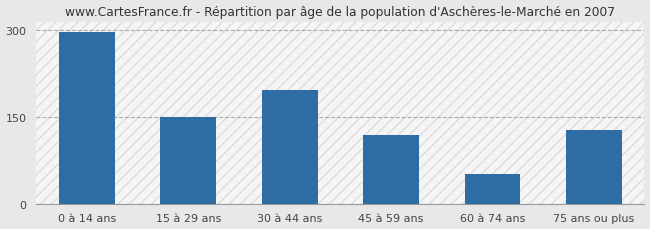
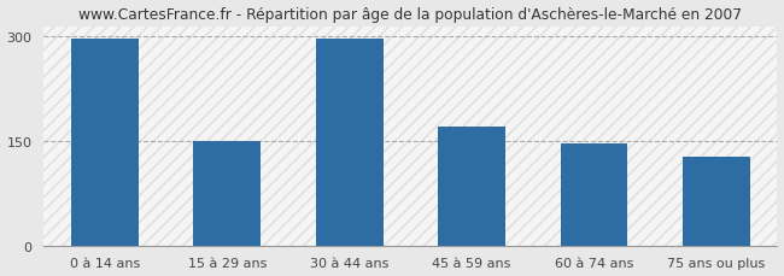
30 à 44 ans: 196 -> 297
45 à 59 ans: 118 -> 170
60 à 74 ans: 52 -> 147
